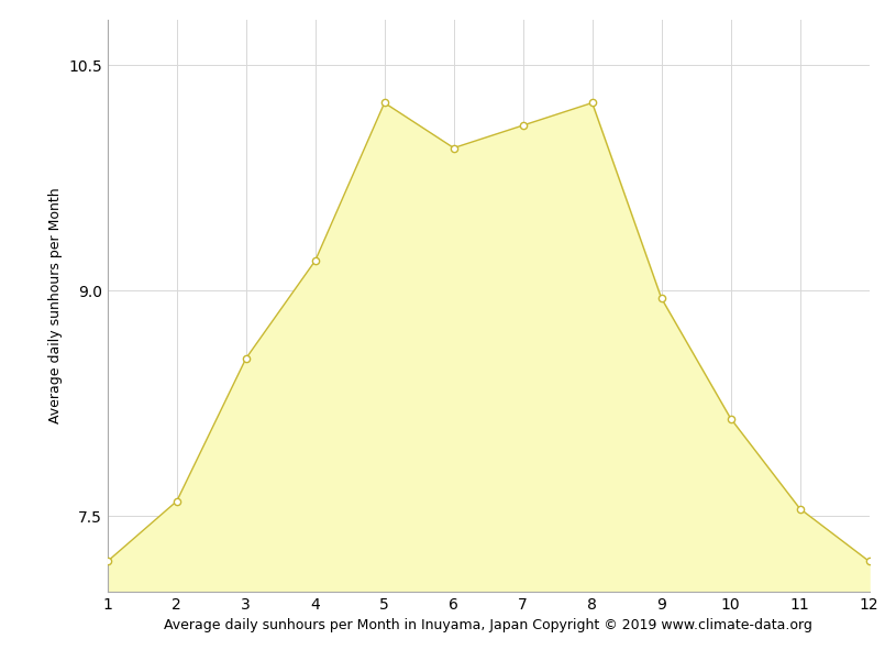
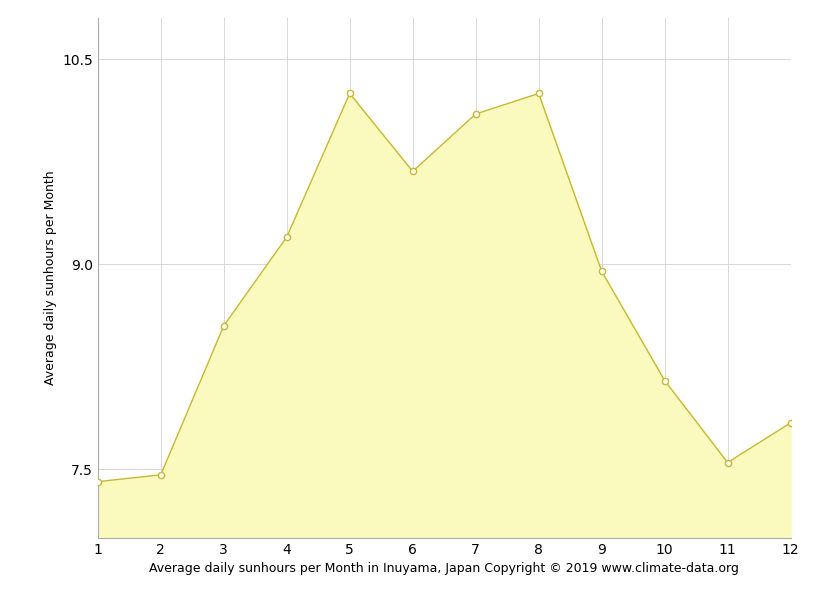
1: 7.20 -> 7.41
2: 7.60 -> 7.46
6: 9.95 -> 9.68
12: 7.20 -> 7.84
